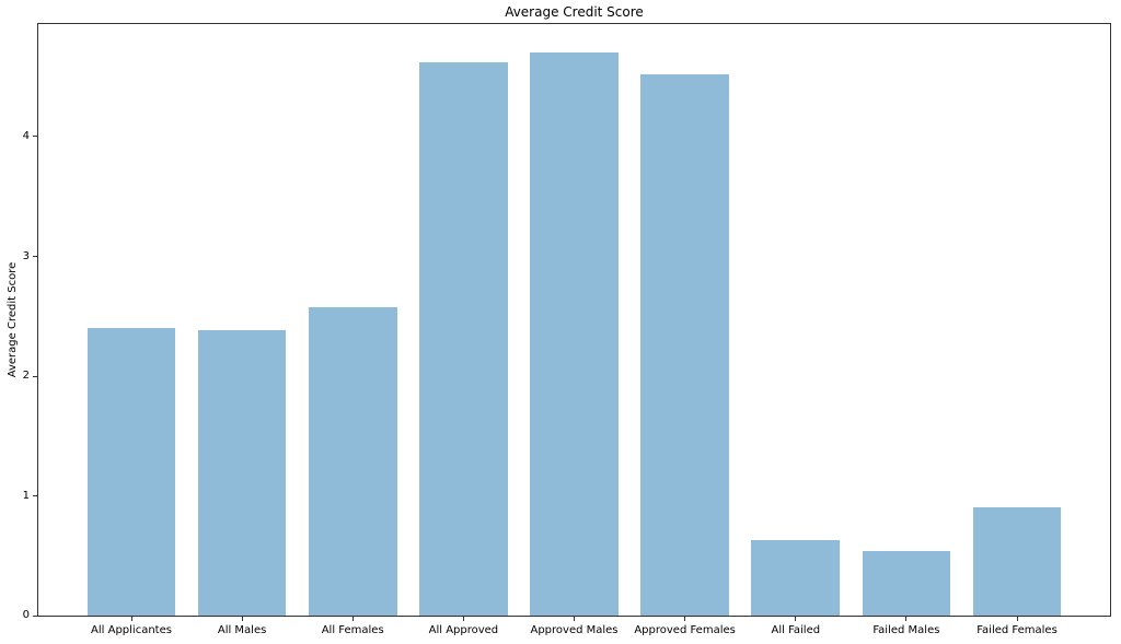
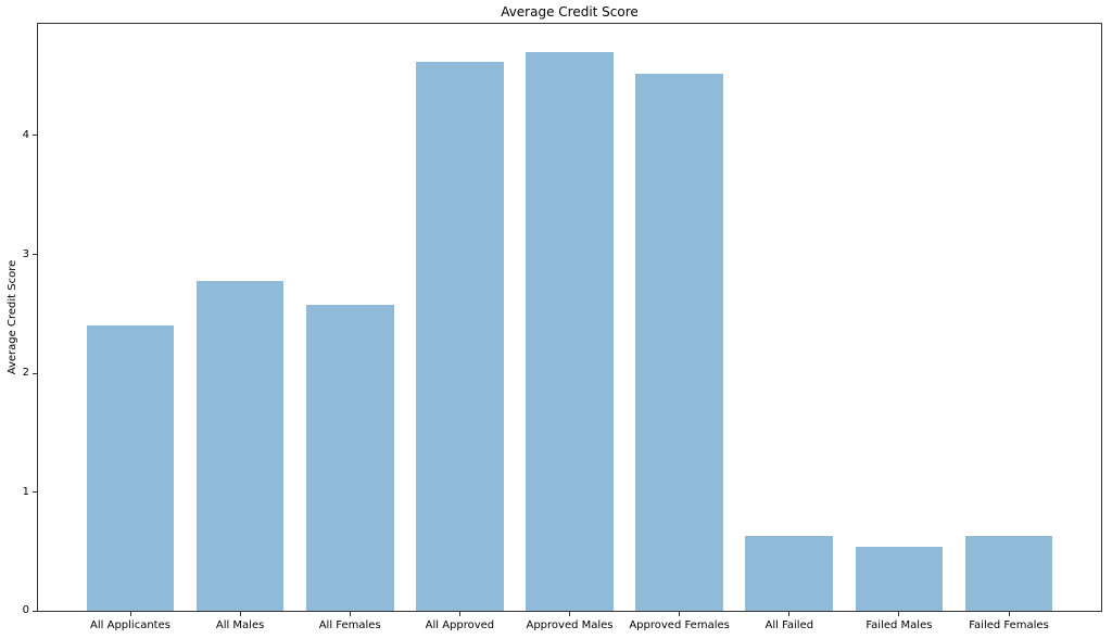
All Males: 2.38 -> 2.78
Failed Females: 0.90 -> 0.63
